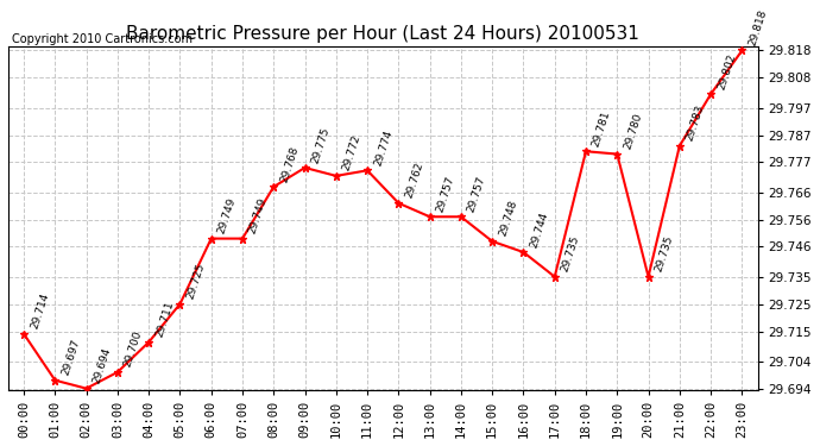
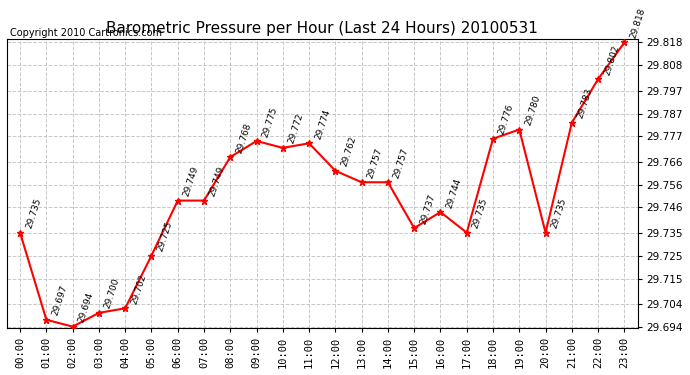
00:00: 29.714 -> 29.735
04:00: 29.711 -> 29.702
15:00: 29.748 -> 29.737
18:00: 29.781 -> 29.776
